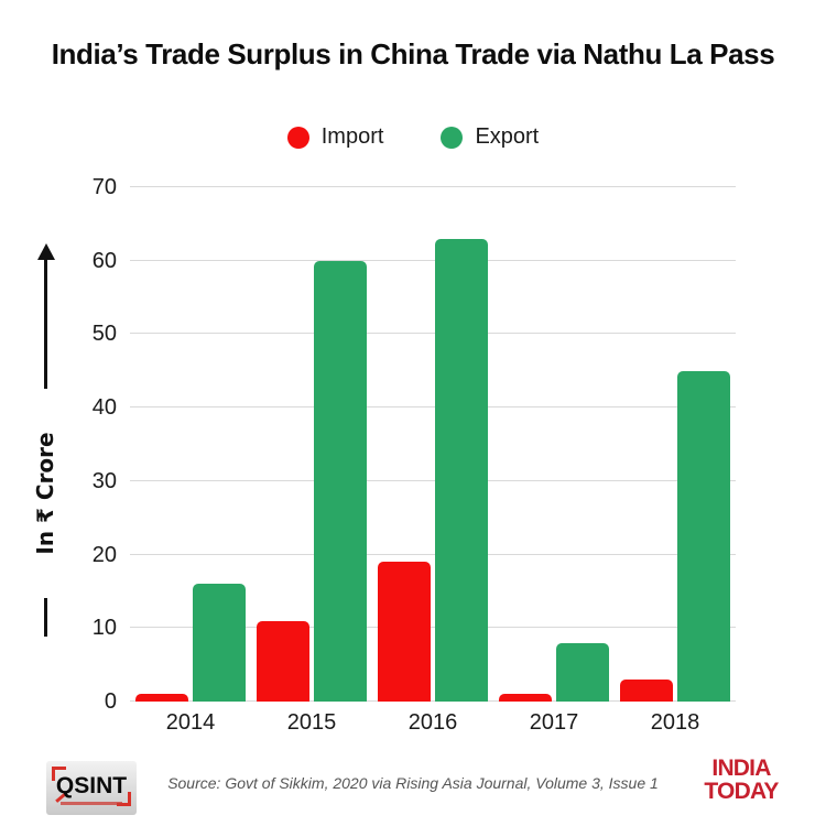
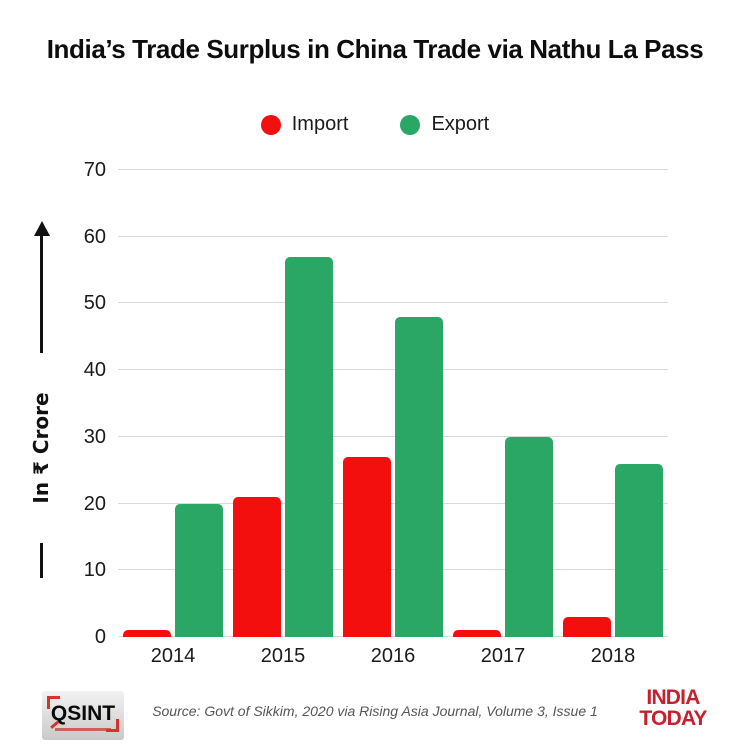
Export/2014: 16 -> 20
Import/2015: 11 -> 21
Export/2015: 60 -> 57
Import/2016: 19 -> 27
Export/2016: 63 -> 48
Export/2017: 8 -> 30
Export/2018: 45 -> 26
